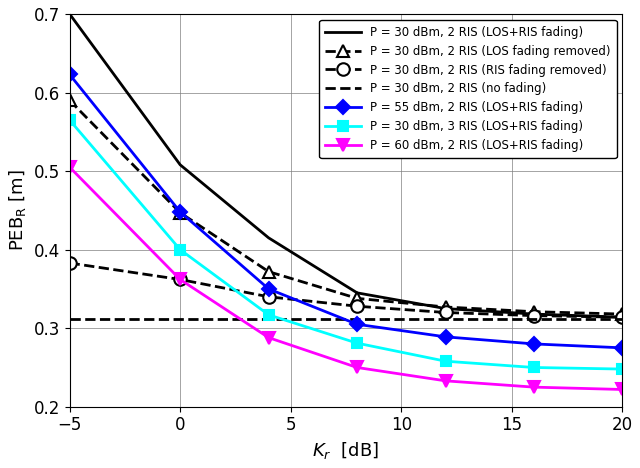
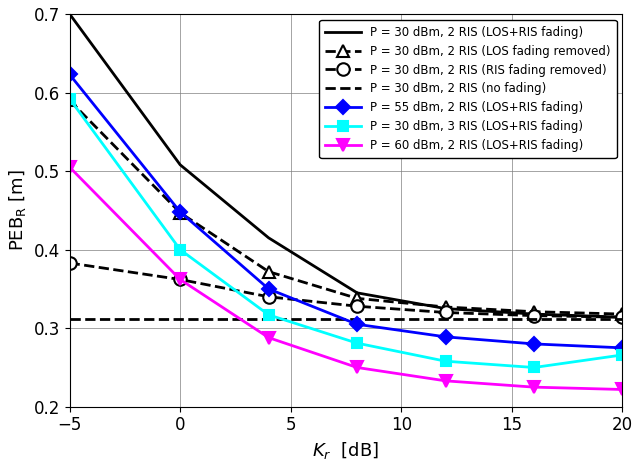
P = 30 dBm, 3 RIS (LOS+RIS fading)/−5: 0.565 -> 0.592
P = 30 dBm, 3 RIS (LOS+RIS fading)/20: 0.248 -> 0.266
